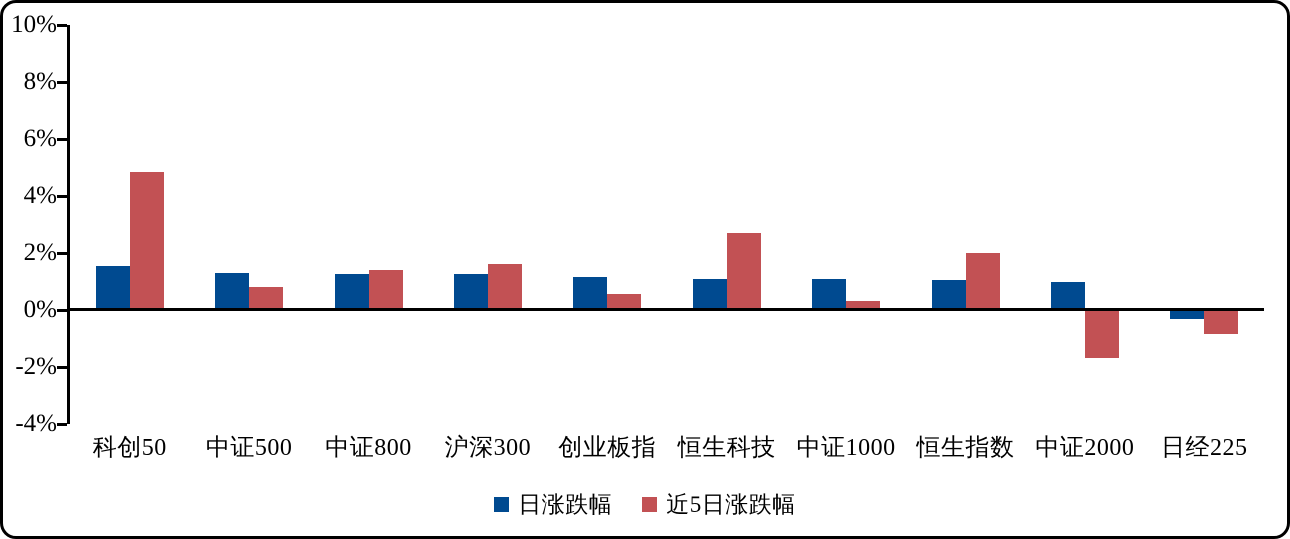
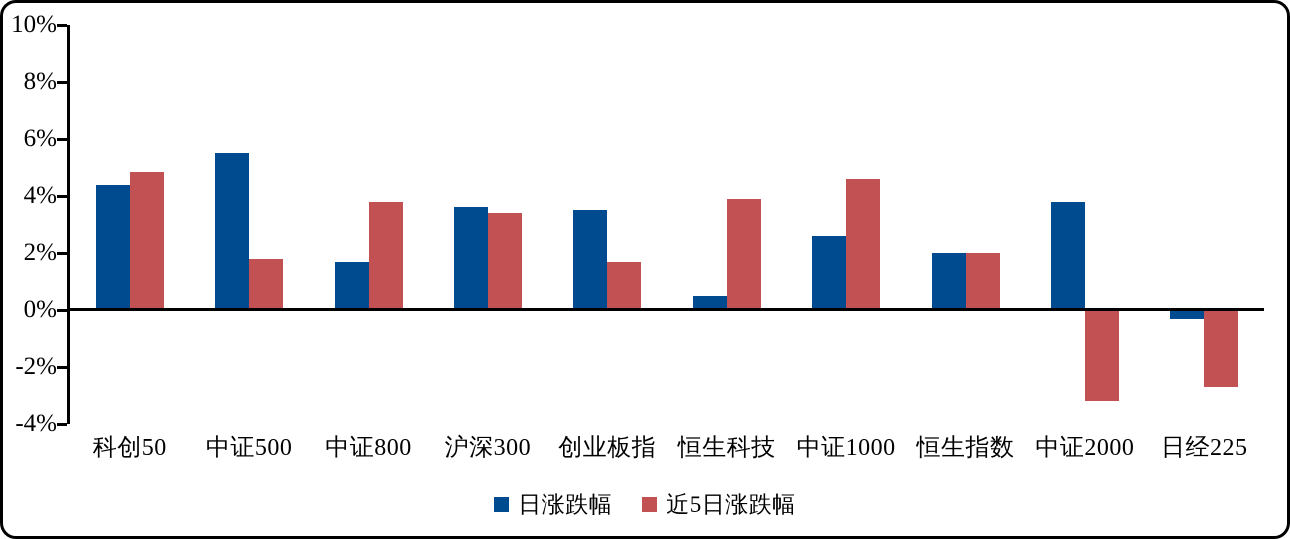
日涨跌幅/科创50: 1.6% -> 4.4%
日涨跌幅/中证500: 1.3% -> 5.5%
近5日涨跌幅/中证500: 0.8% -> 1.8%
日涨跌幅/中证800: 1.2% -> 1.7%
近5日涨跌幅/中证800: 1.4% -> 3.8%
日涨跌幅/沪深300: 1.2% -> 3.6%
近5日涨跌幅/沪深300: 1.6% -> 3.4%
日涨跌幅/创业板指: 1.1% -> 3.5%
近5日涨跌幅/创业板指: 0.6% -> 1.7%
日涨跌幅/恒生科技: 1.1% -> 0.5%
近5日涨跌幅/恒生科技: 2.7% -> 3.9%
日涨跌幅/中证1000: 1.1% -> 2.6%
近5日涨跌幅/中证1000: 0.3% -> 4.6%
日涨跌幅/恒生指数: 1.1% -> 2.0%
日涨跌幅/中证2000: 1.0% -> 3.8%
近5日涨跌幅/中证2000: -1.7% -> -3.2%
近5日涨跌幅/日经225: -0.8% -> -2.7%
